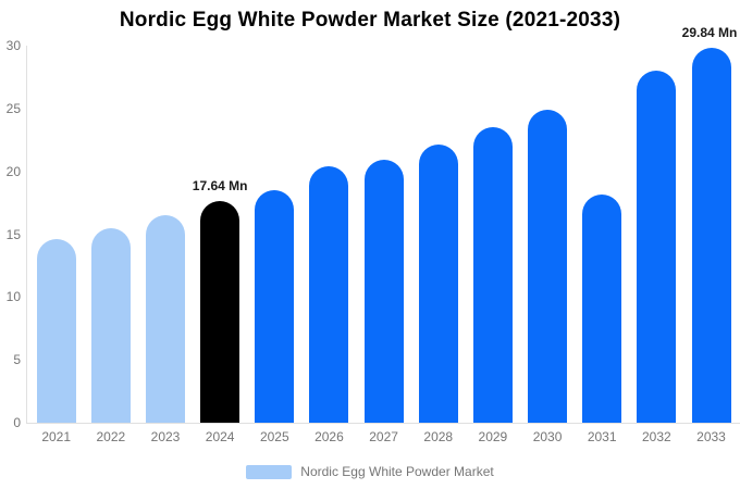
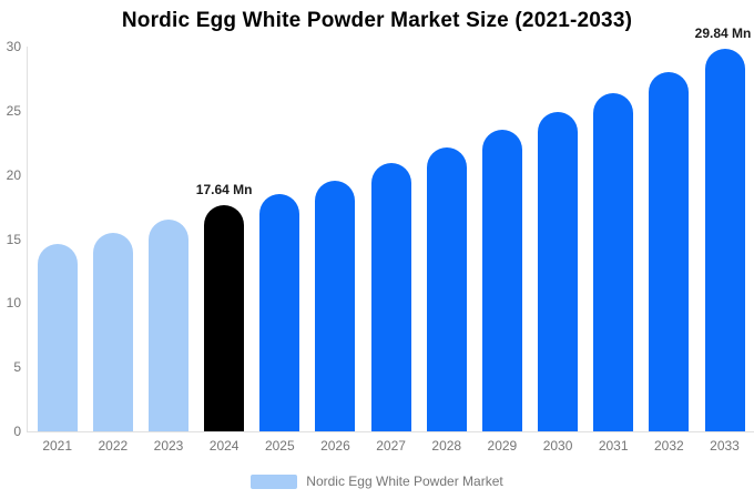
2026: 20.4 -> 19.5
2031: 18.2 -> 26.4
